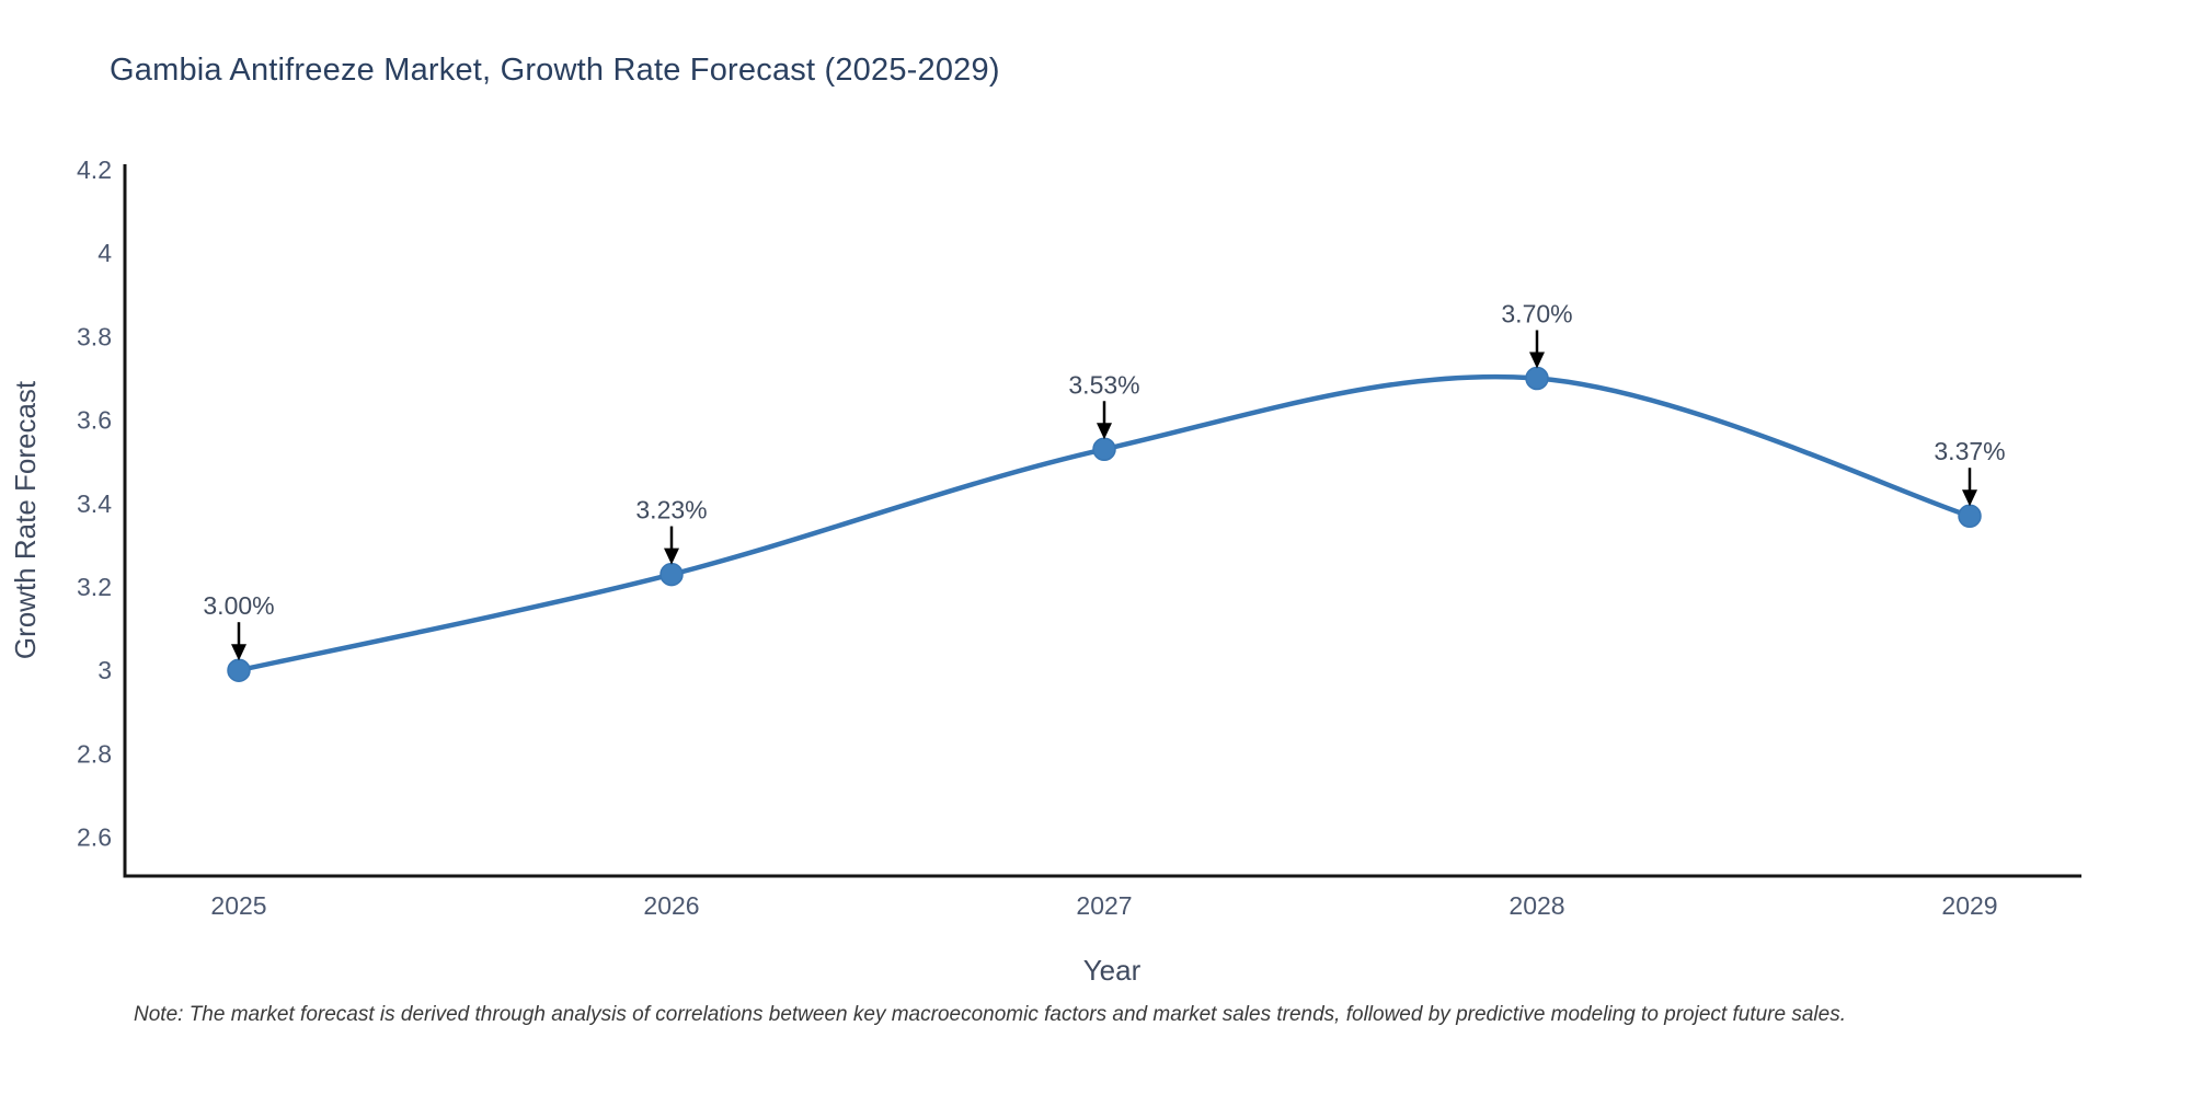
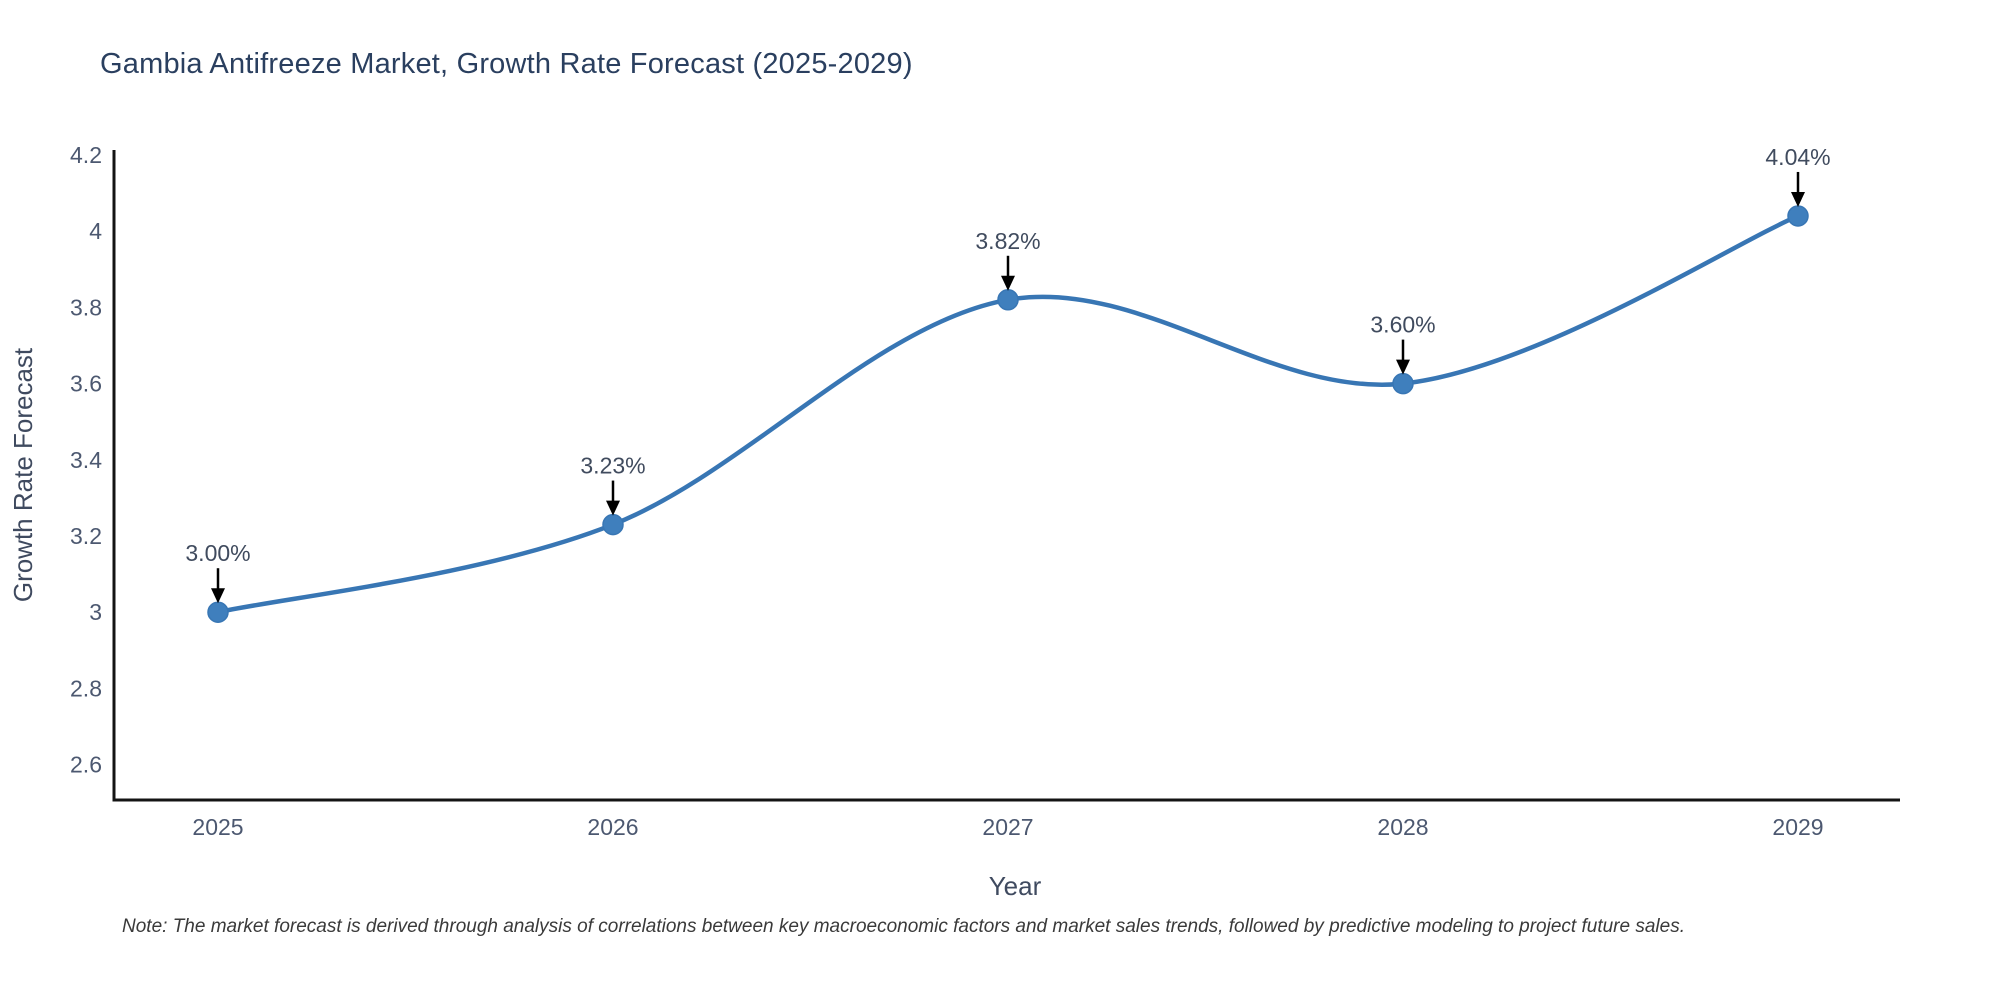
2027: 3.53% -> 3.82%
2028: 3.70% -> 3.60%
2029: 3.37% -> 4.04%
